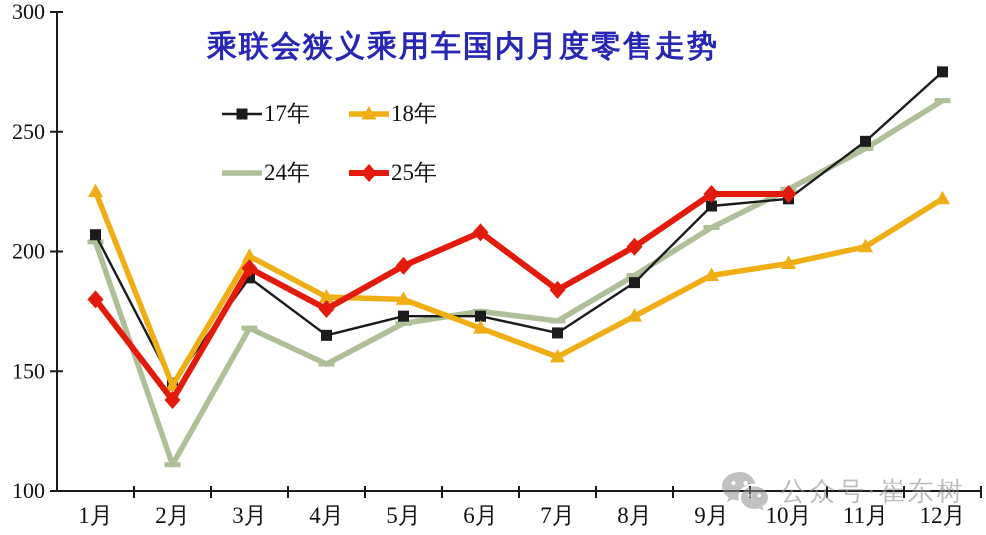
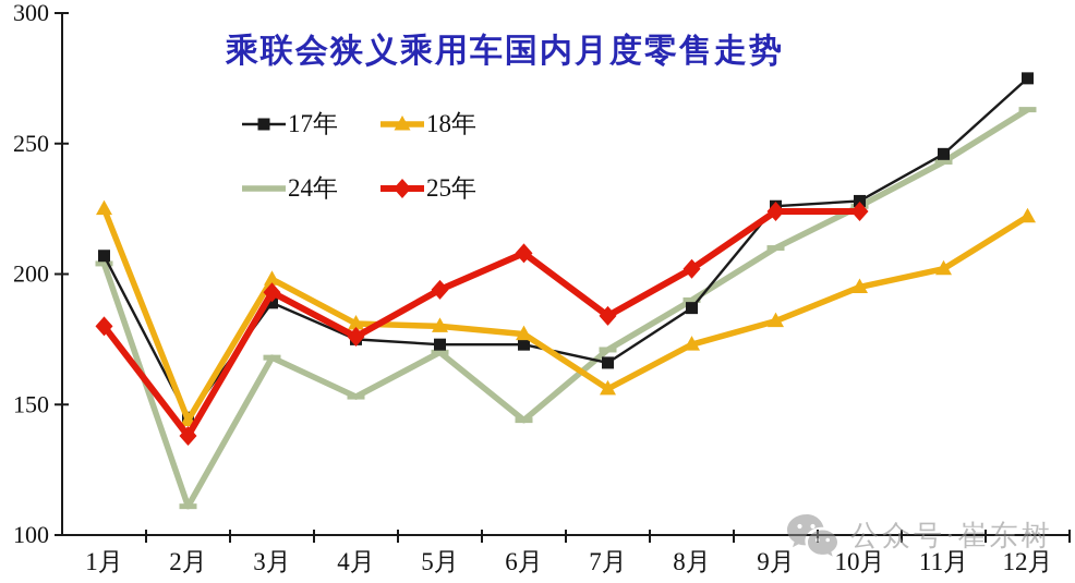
17年/4月: 165 -> 175
18年/6月: 168 -> 177
24年/6月: 175 -> 144
17年/9月: 219 -> 226
18年/9月: 190 -> 182
17年/10月: 222 -> 228
